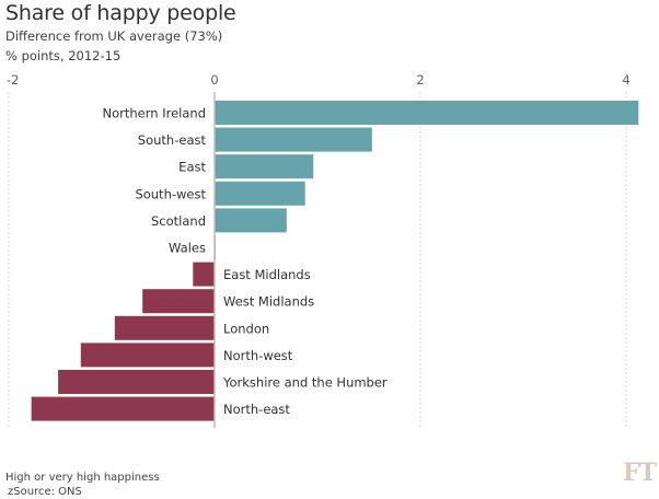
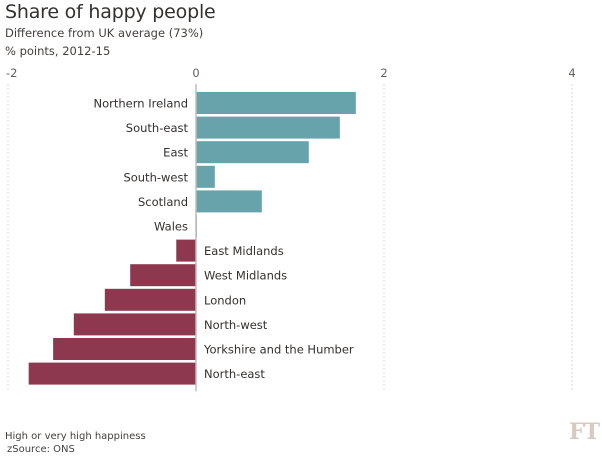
Northern Ireland: 4.1 -> 1.7
East: 1.0 -> 1.2
South-west: 0.9 -> 0.2
